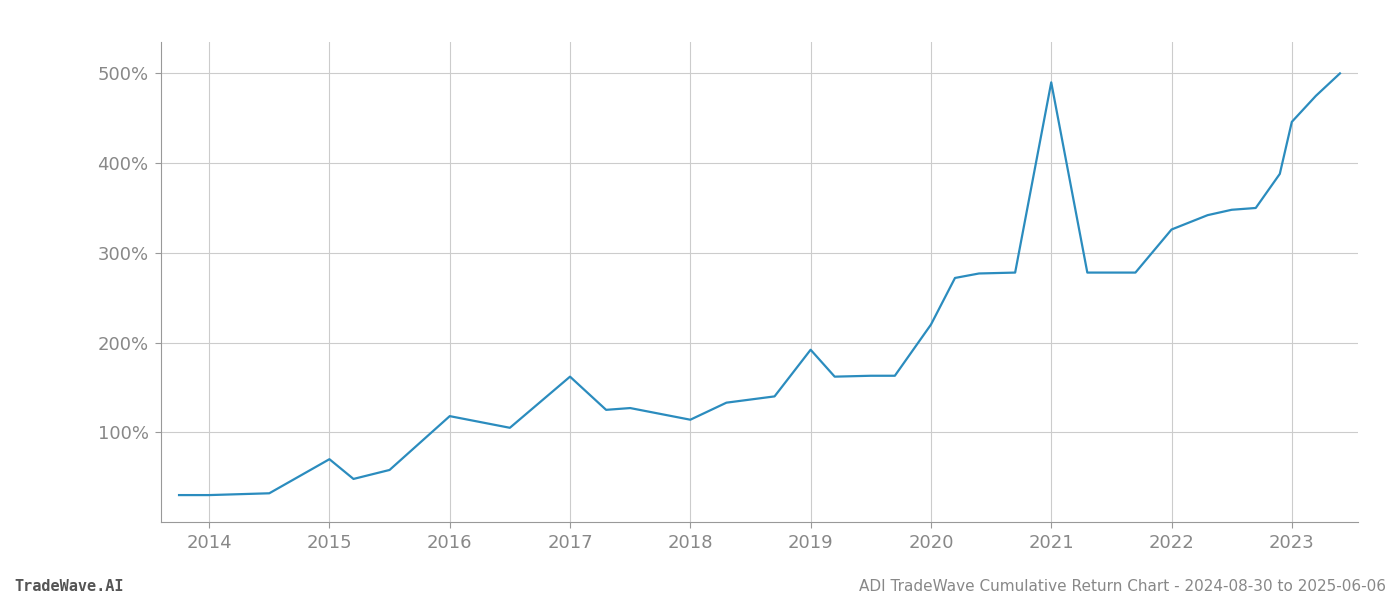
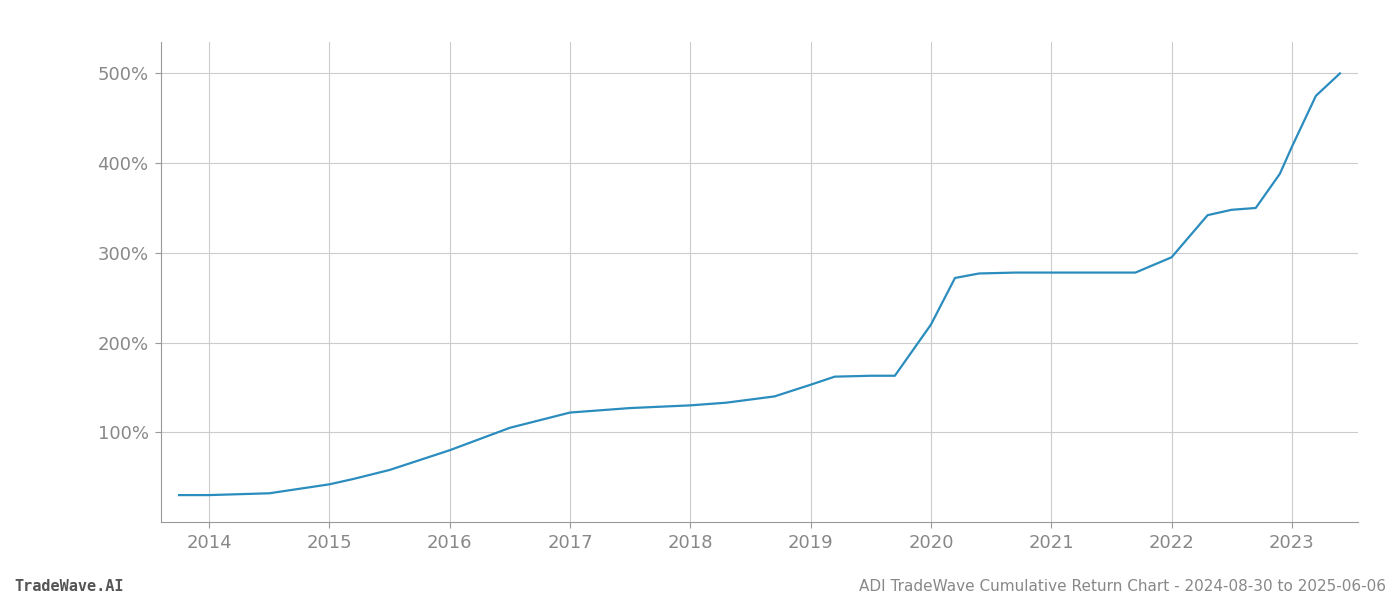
2015: 70% -> 42%
2016: 118% -> 80%
2017: 162% -> 122%
2018: 114% -> 130%
2019: 192% -> 153%
2021: 490% -> 278%
2022: 326% -> 295%
2023: 446% -> 418%
